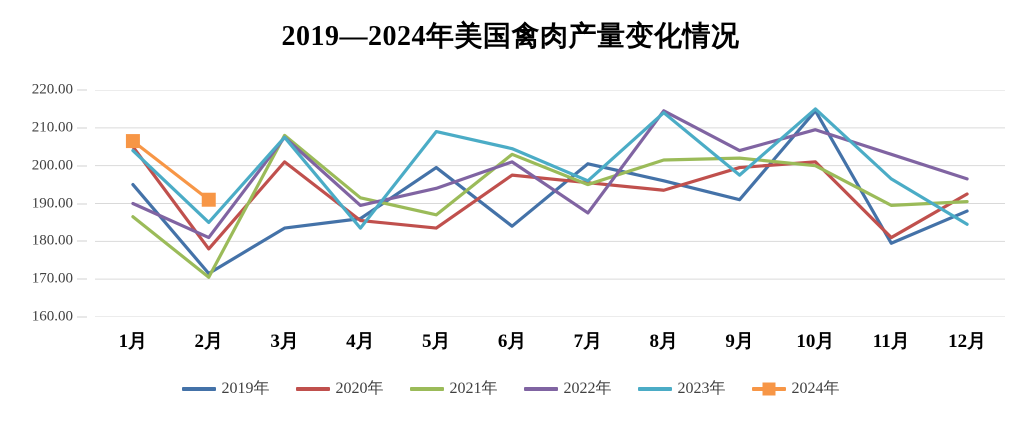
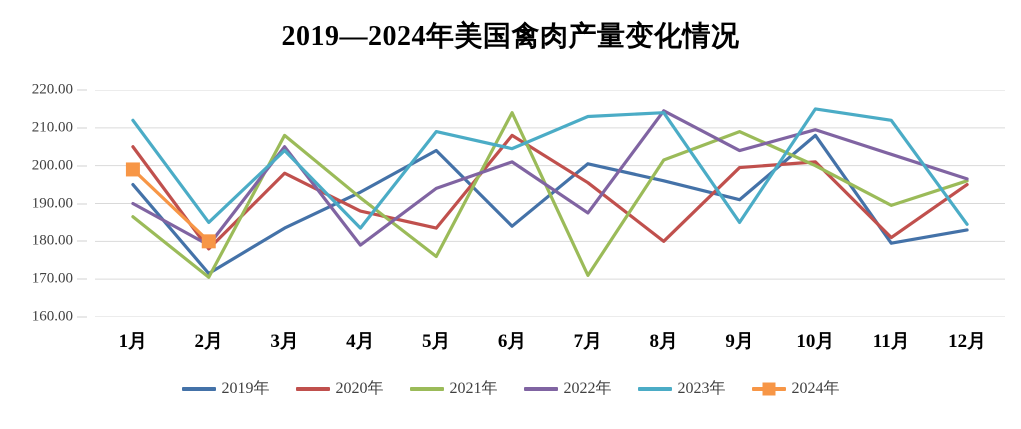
2023年/1月: 204 -> 212
2024年/1月: 206 -> 199
2022年/2月: 181 -> 179
2024年/2月: 191 -> 180
2020年/3月: 201 -> 198
2022年/3月: 208 -> 205
2023年/3月: 208 -> 204
2019年/4月: 186 -> 193
2020年/4月: 186 -> 188
2022年/4月: 190 -> 179
2019年/5月: 200 -> 204
2021年/5月: 187 -> 176
2020年/6月: 198 -> 208
2021年/6月: 203 -> 214
2021年/7月: 195 -> 171
2023年/7月: 196 -> 213
2020年/8月: 194 -> 180
2021年/9月: 202 -> 209
2023年/9月: 198 -> 185
2019年/10月: 214 -> 208
2023年/11月: 196 -> 212
2019年/12月: 188 -> 183
2020年/12月: 192 -> 195
2021年/12月: 190 -> 196
